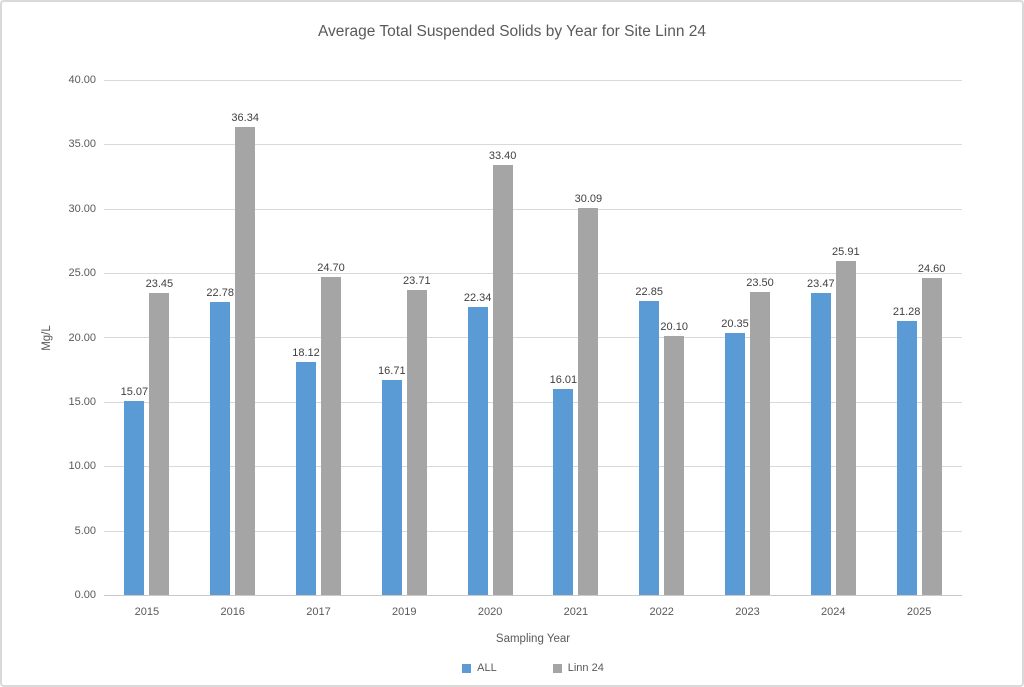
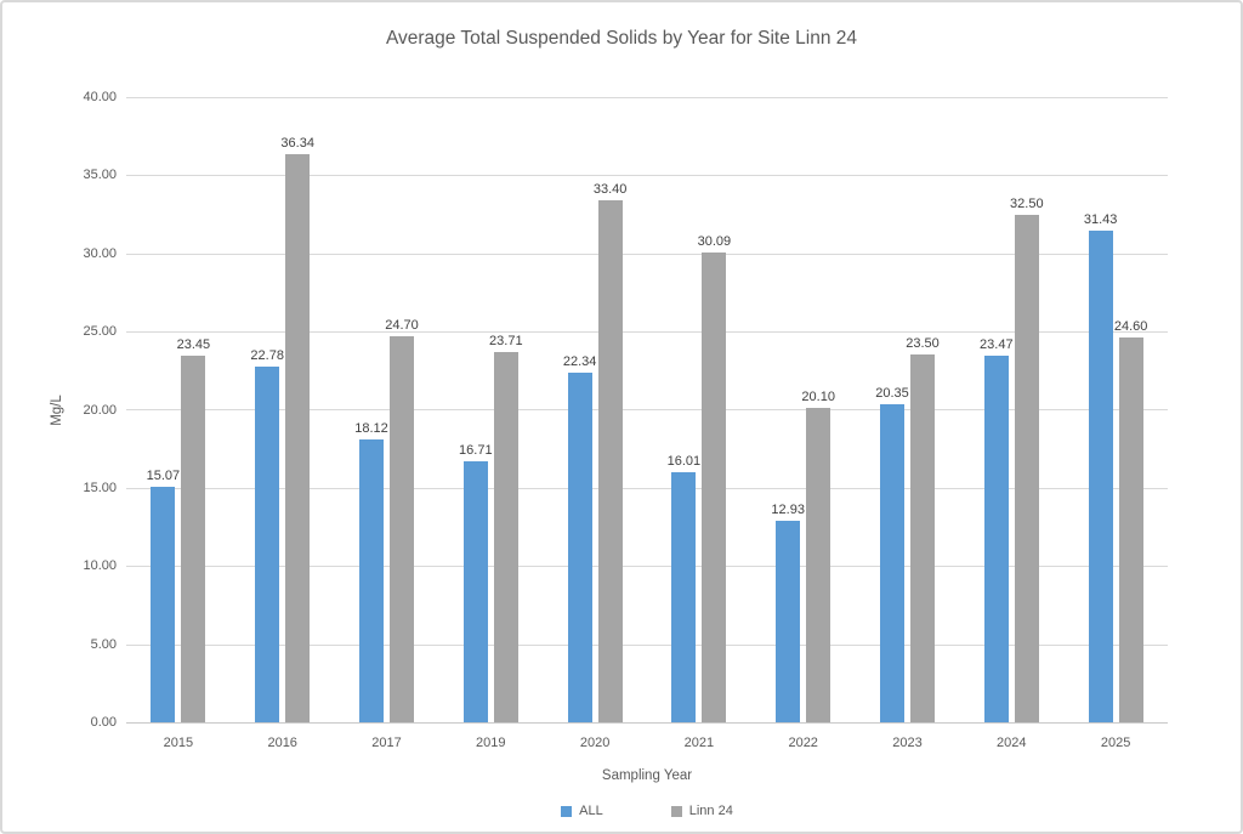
ALL/2022: 22.85 -> 12.93
Linn 24/2024: 25.91 -> 32.50
ALL/2025: 21.28 -> 31.43
